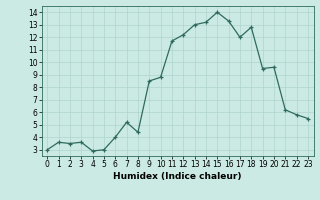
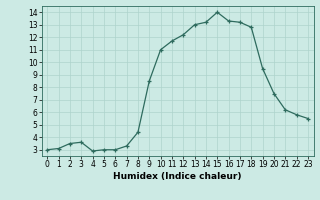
1: 3.6 -> 3.1
6: 4.0 -> 3.0
7: 5.2 -> 3.3
10: 8.8 -> 11.0
17: 12.0 -> 13.2
20: 9.6 -> 7.5
